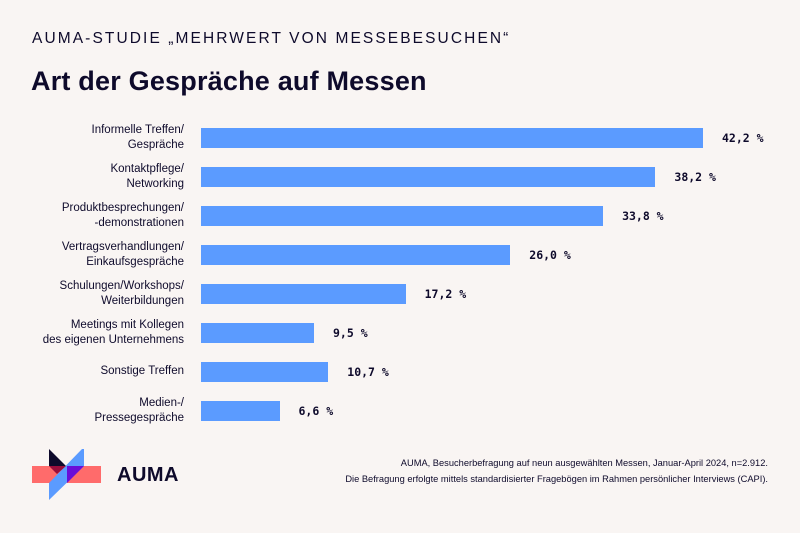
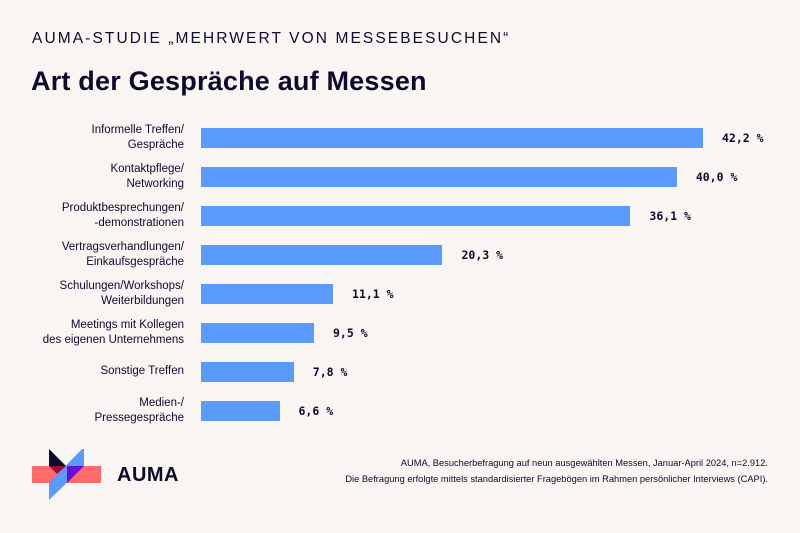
Kontaktpflege/ Networking: 38,2 -> 40,0
Produktbesprechungen/ -demonstrationen: 33,8 -> 36,1
Vertragsverhandlungen/ Einkaufsgespräche: 26,0 -> 20,3
Schulungen/Workshops/ Weiterbildungen: 17,2 -> 11,1
Sonstige Treffen: 10,7 -> 7,8
